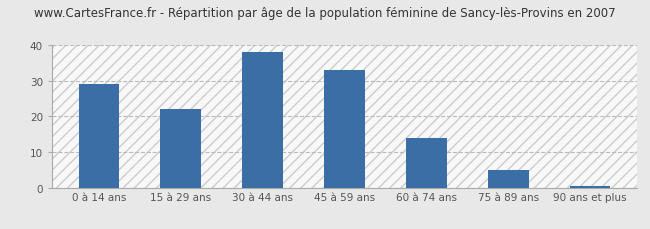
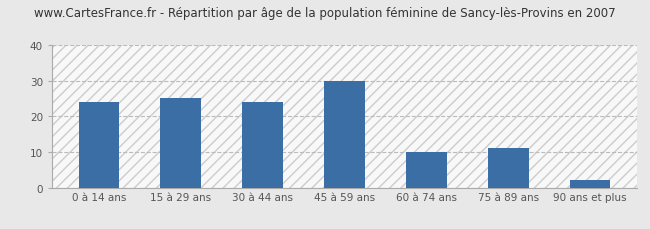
0 à 14 ans: 29.0 -> 24.0
15 à 29 ans: 22.0 -> 25.0
30 à 44 ans: 38.0 -> 24.0
45 à 59 ans: 33.0 -> 30.0
60 à 74 ans: 14.0 -> 10.0
75 à 89 ans: 5.0 -> 11.0
90 ans et plus: 0.5 -> 2.0
